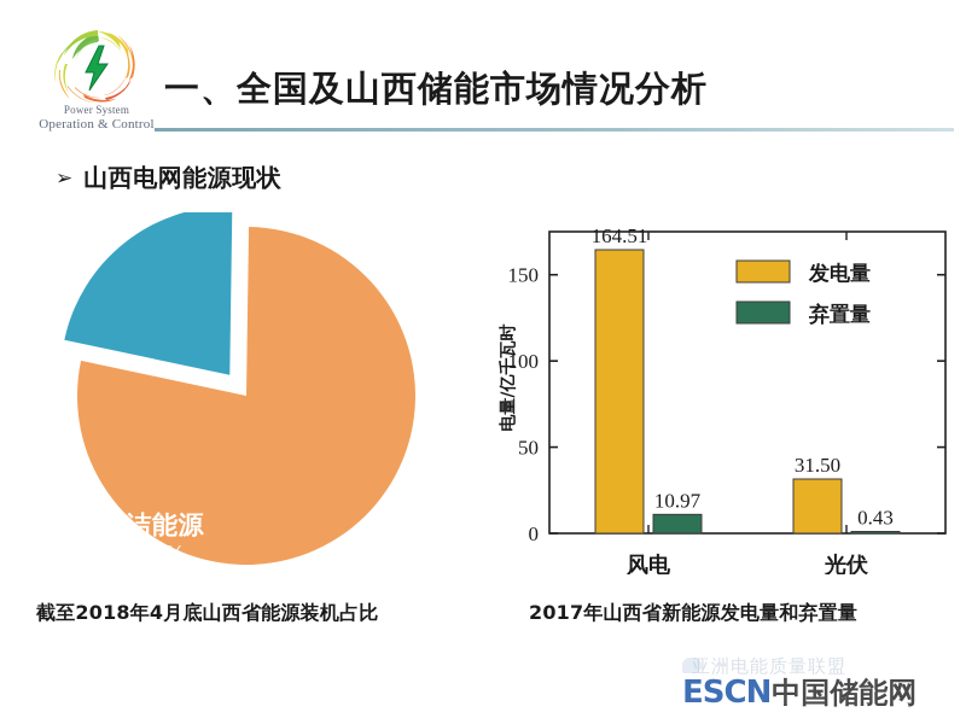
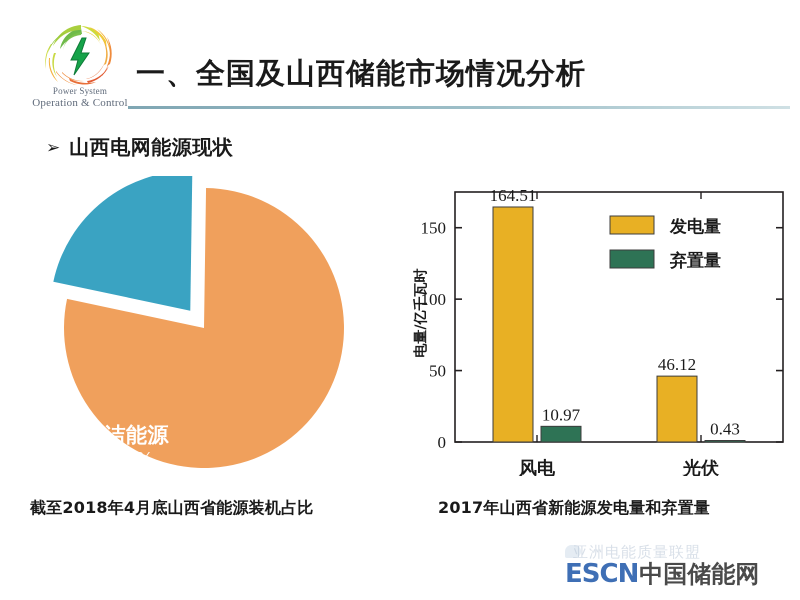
2017年山西省新能源发电量和弃置量/发电量/光伏: 31.50 -> 46.12
